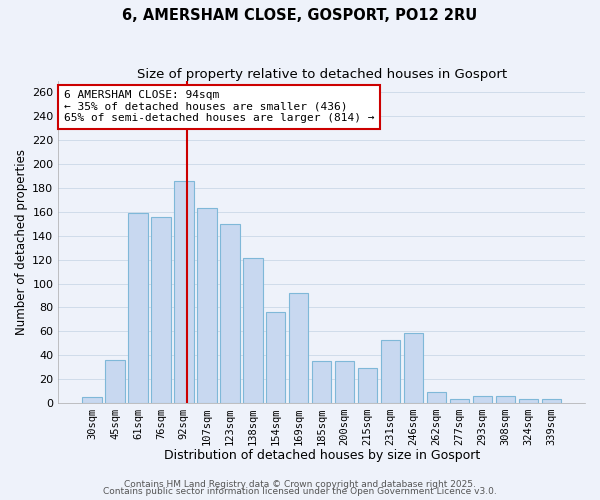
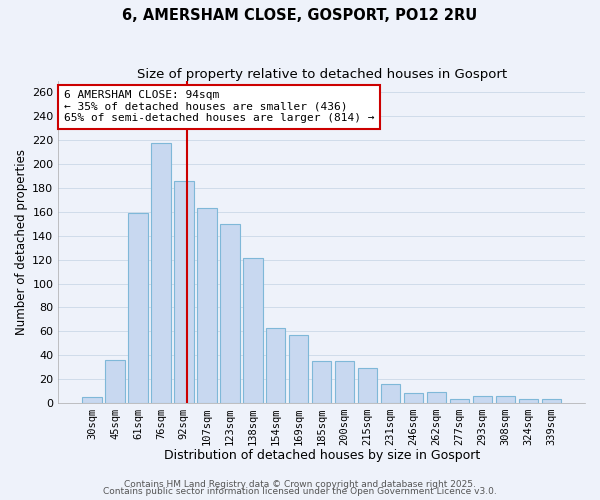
76sqm: 156 -> 218
154sqm: 76 -> 63
169sqm: 92 -> 57
231sqm: 53 -> 16
246sqm: 59 -> 8
